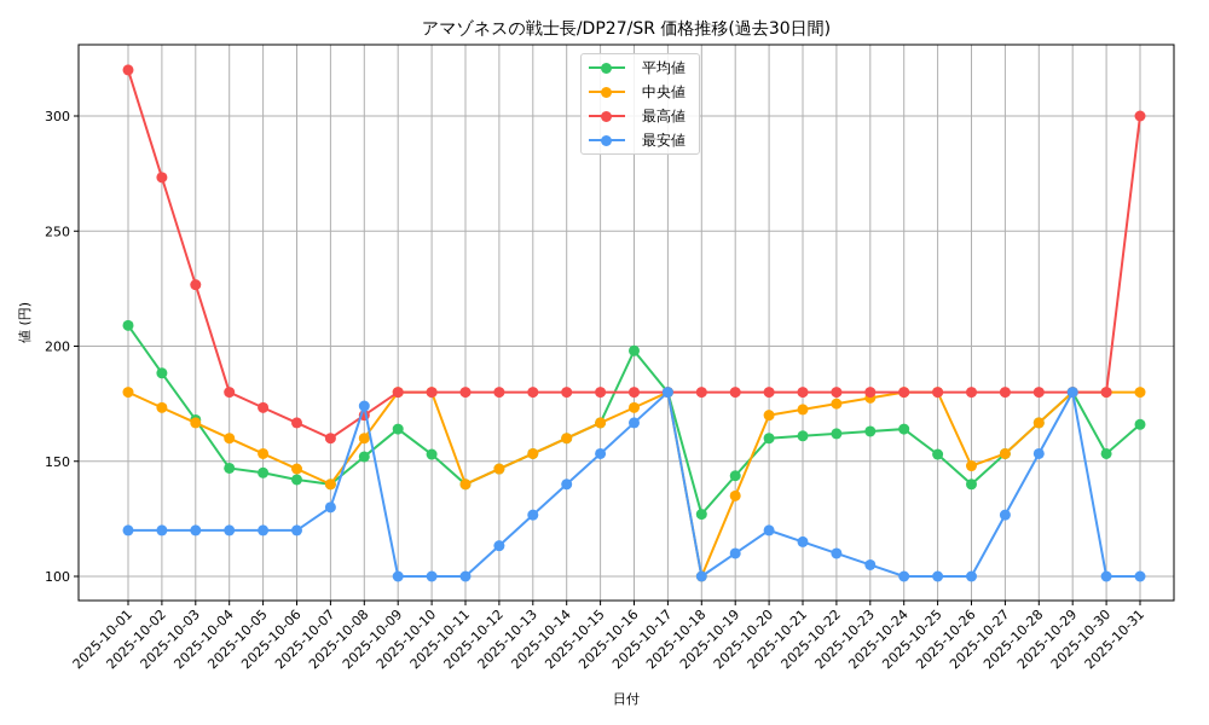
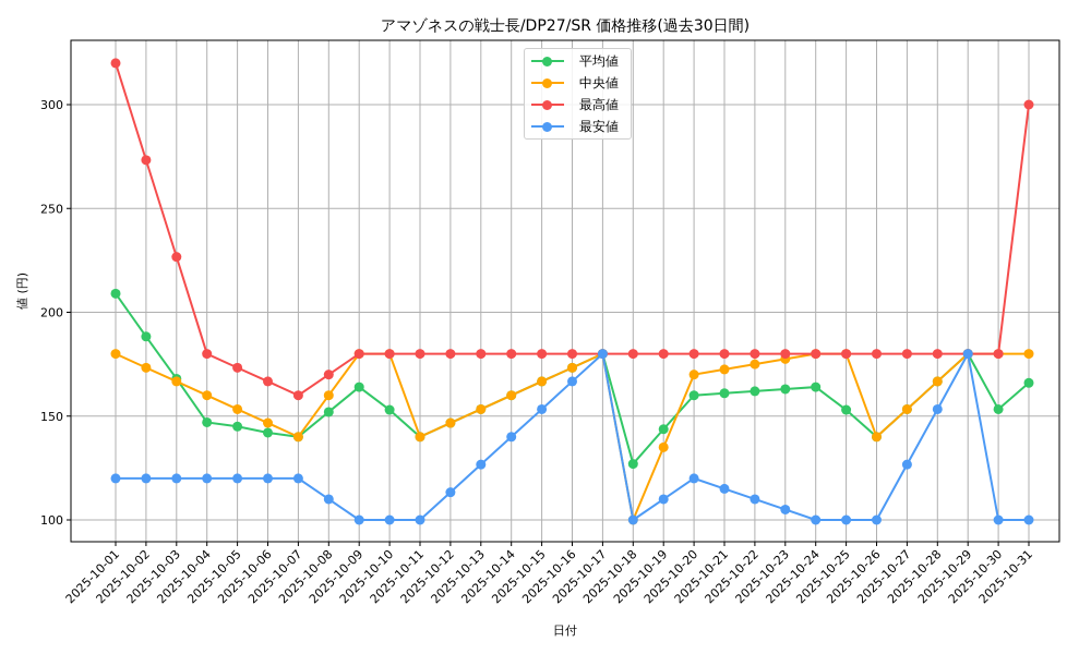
最安値/2025-10-07: 130 -> 120
最安値/2025-10-08: 174 -> 110
平均値/2025-10-16: 198 -> 173
中央値/2025-10-26: 148 -> 140
